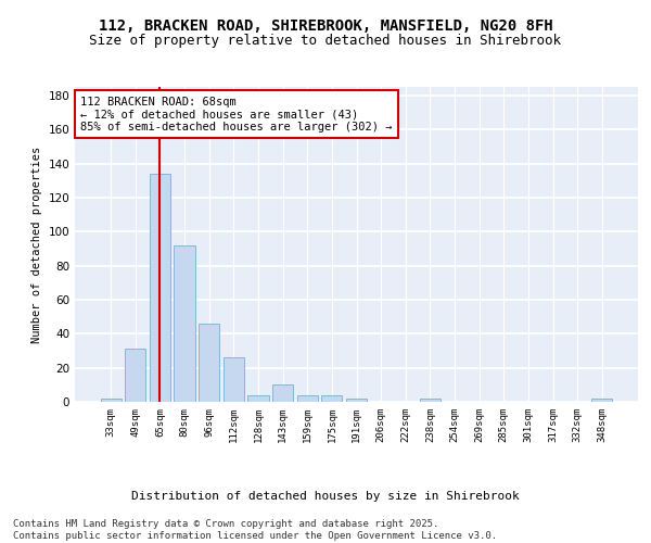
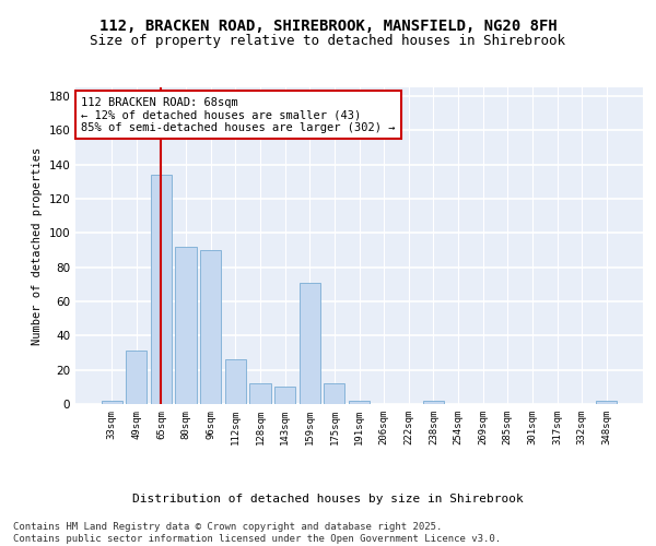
96sqm: 46 -> 90
128sqm: 4 -> 12
159sqm: 4 -> 71
175sqm: 4 -> 12
